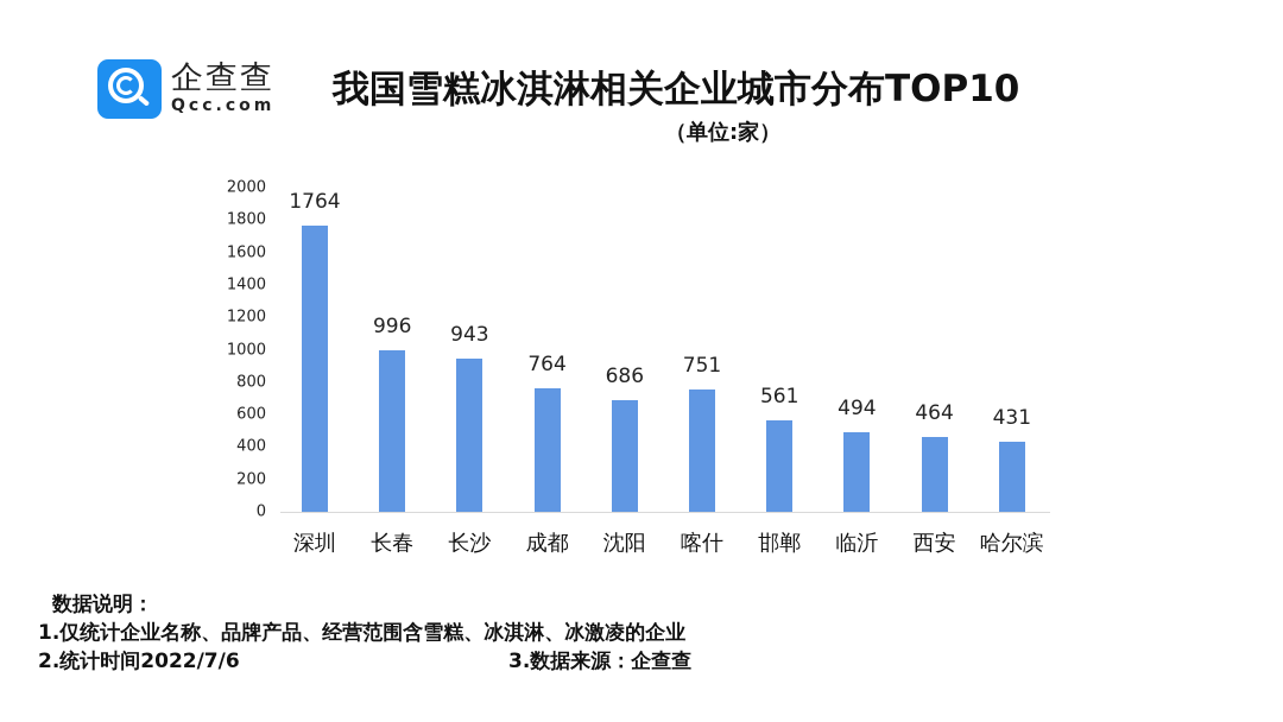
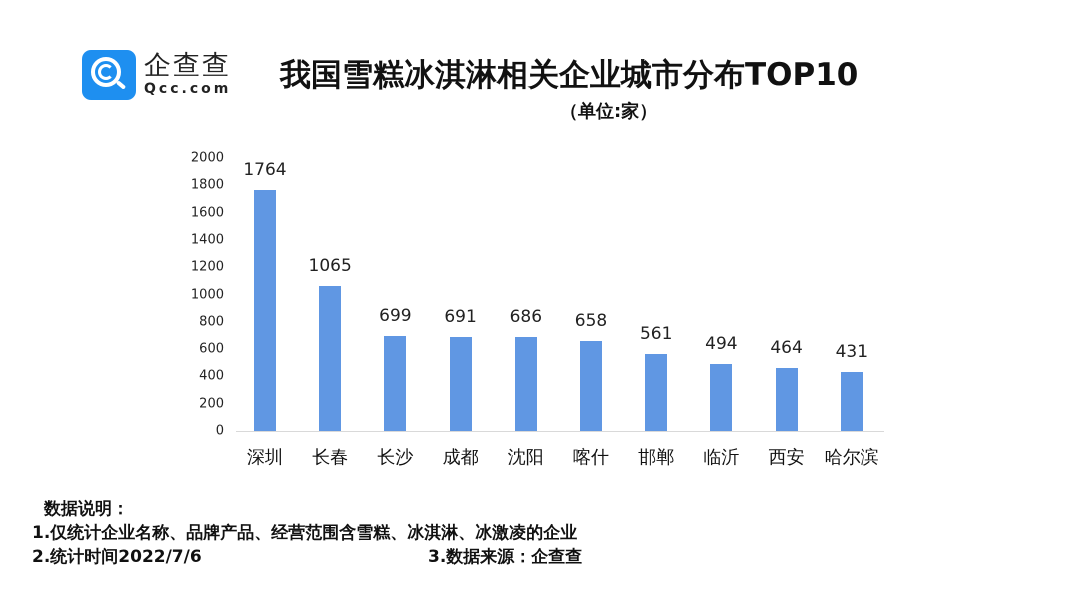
长春: 996 -> 1065
长沙: 943 -> 699
成都: 764 -> 691
喀什: 751 -> 658
